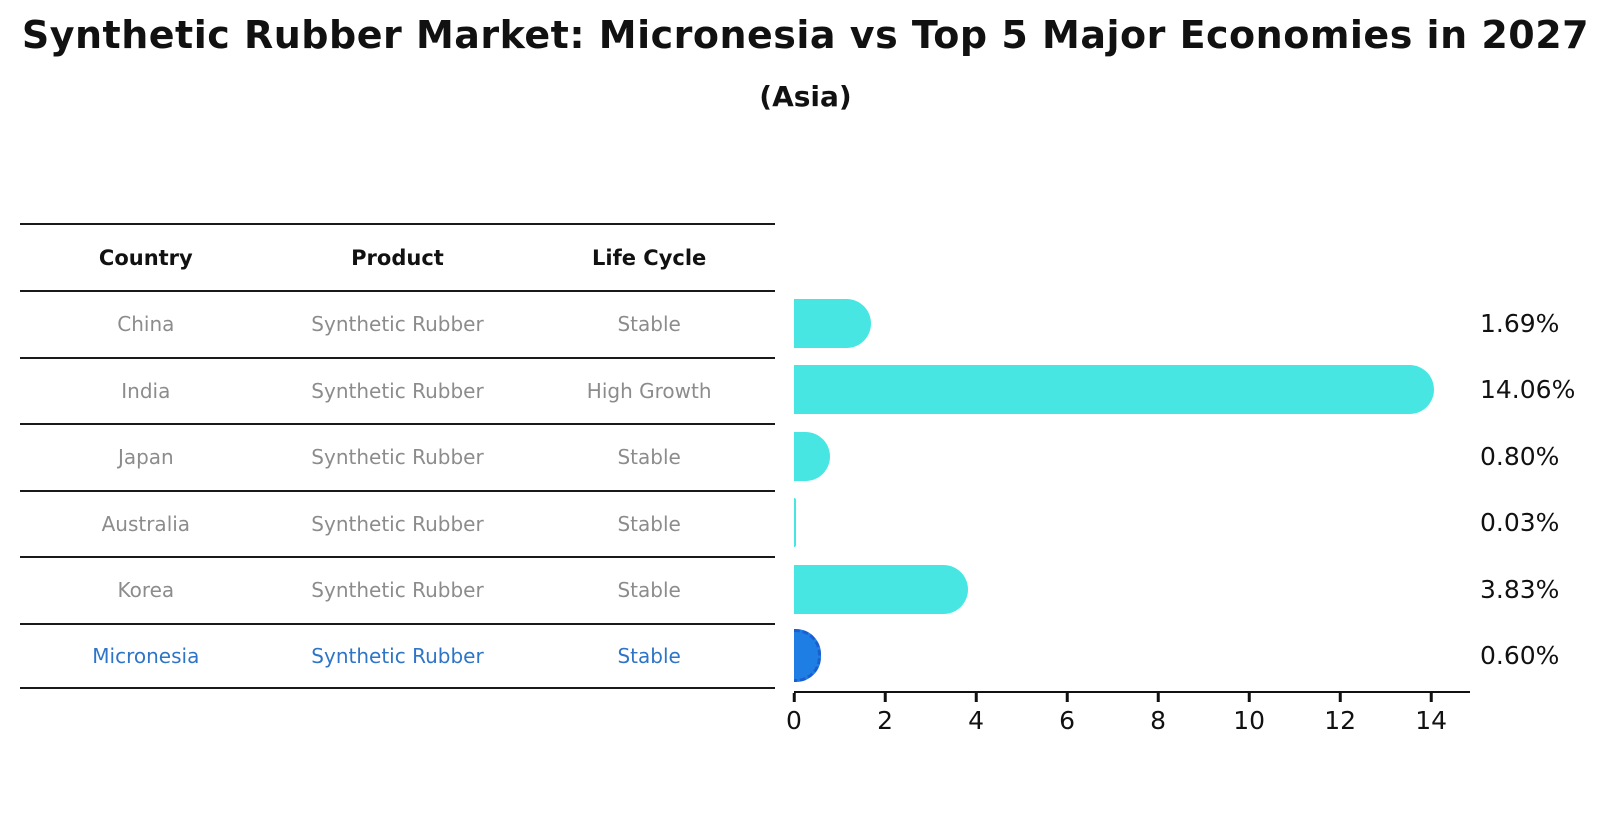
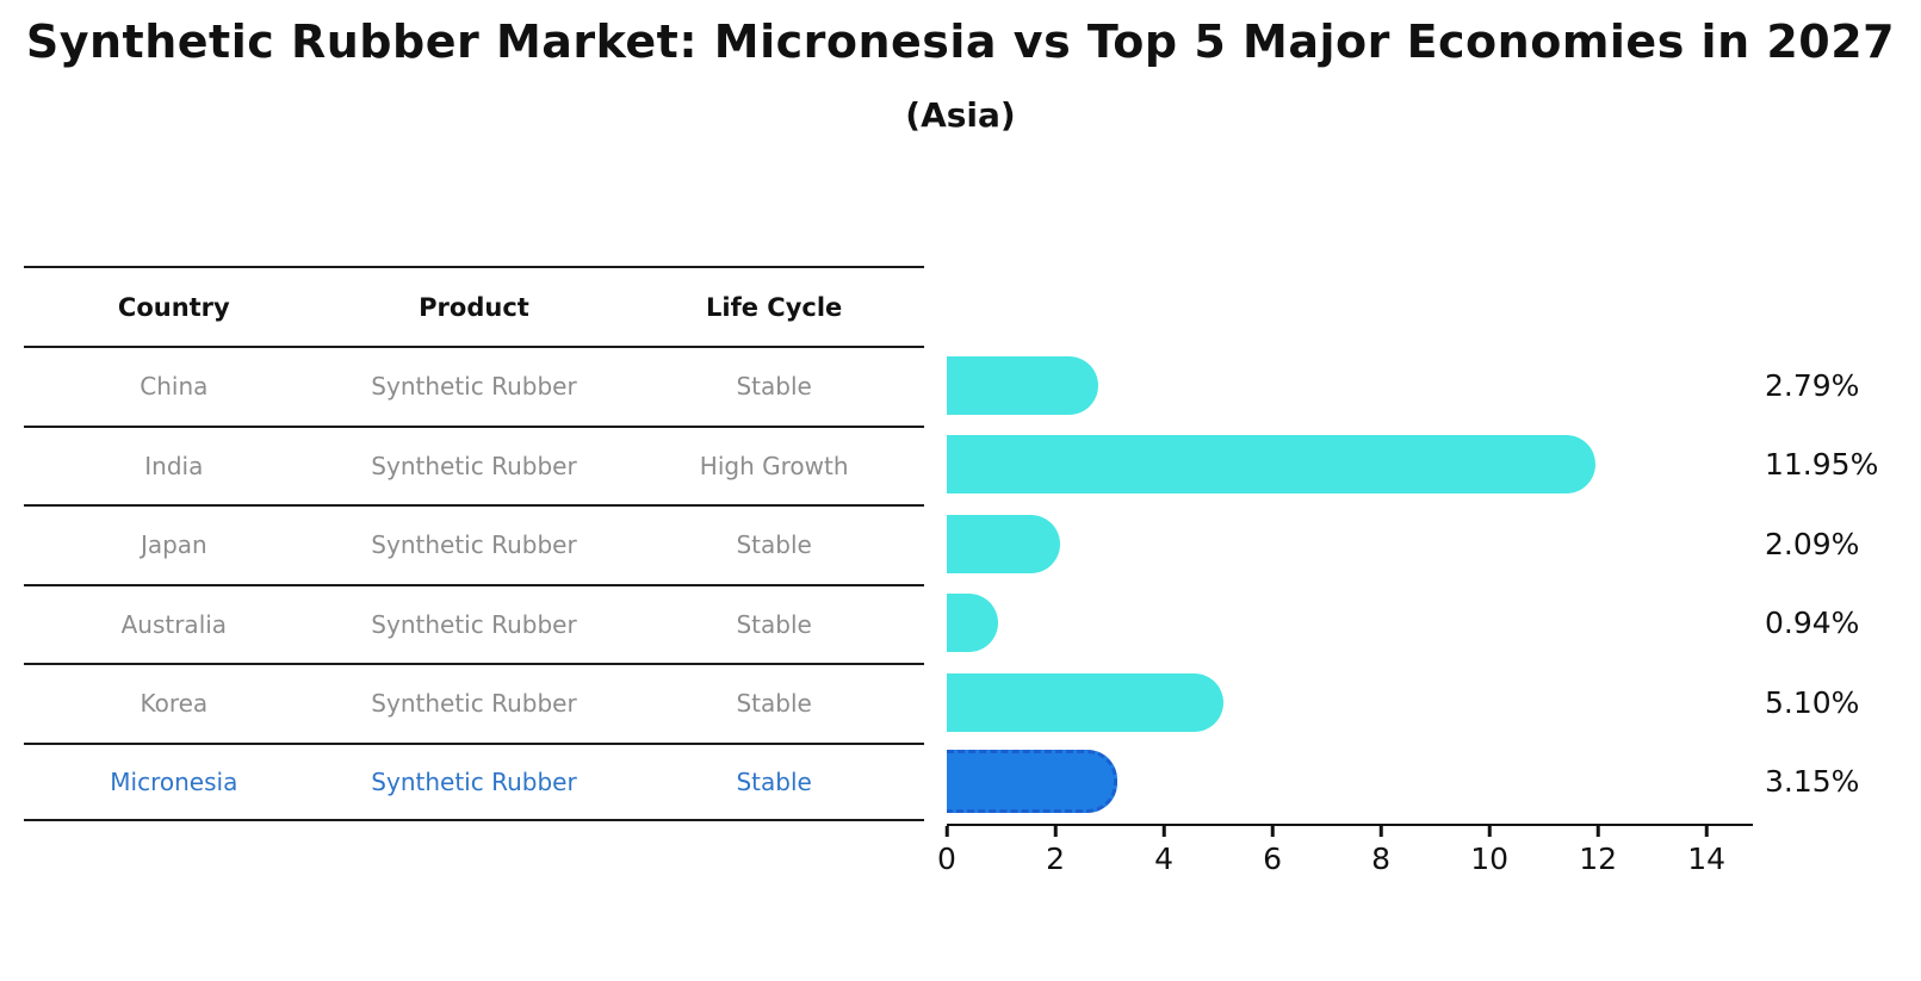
China: 1.69% -> 2.79%
India: 14.06% -> 11.95%
Japan: 0.80% -> 2.09%
Australia: 0.03% -> 0.94%
Korea: 3.83% -> 5.10%
Micronesia: 0.60% -> 3.15%
